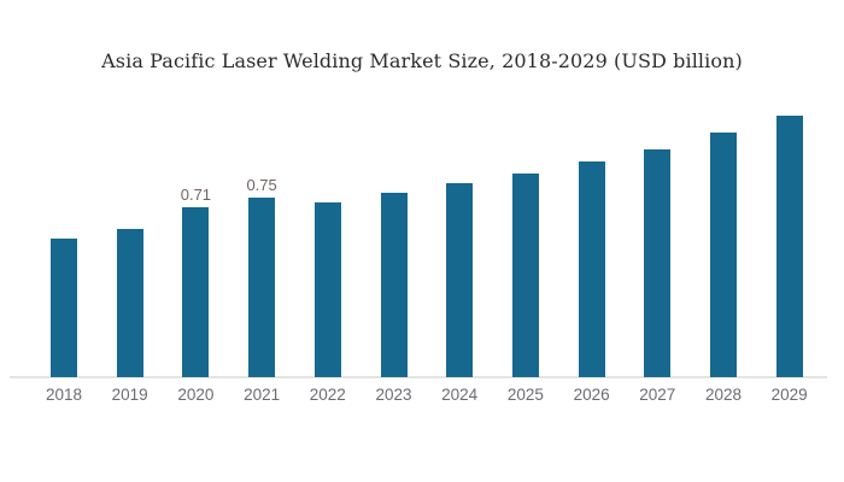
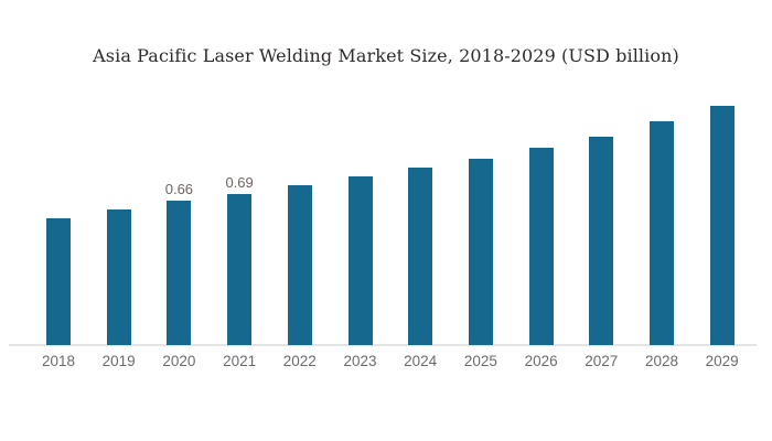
2020: 0.71 -> 0.66
2021: 0.75 -> 0.69
